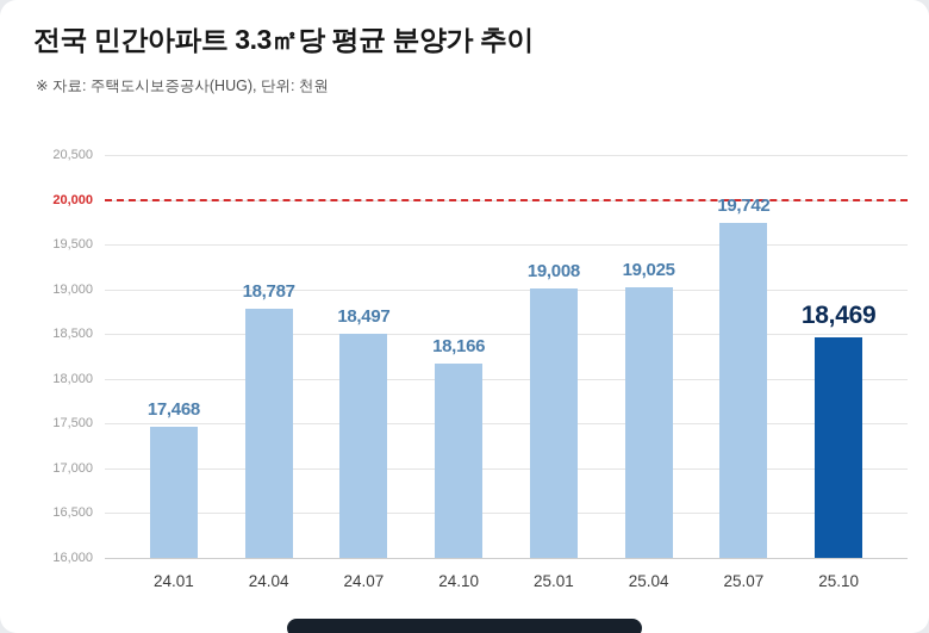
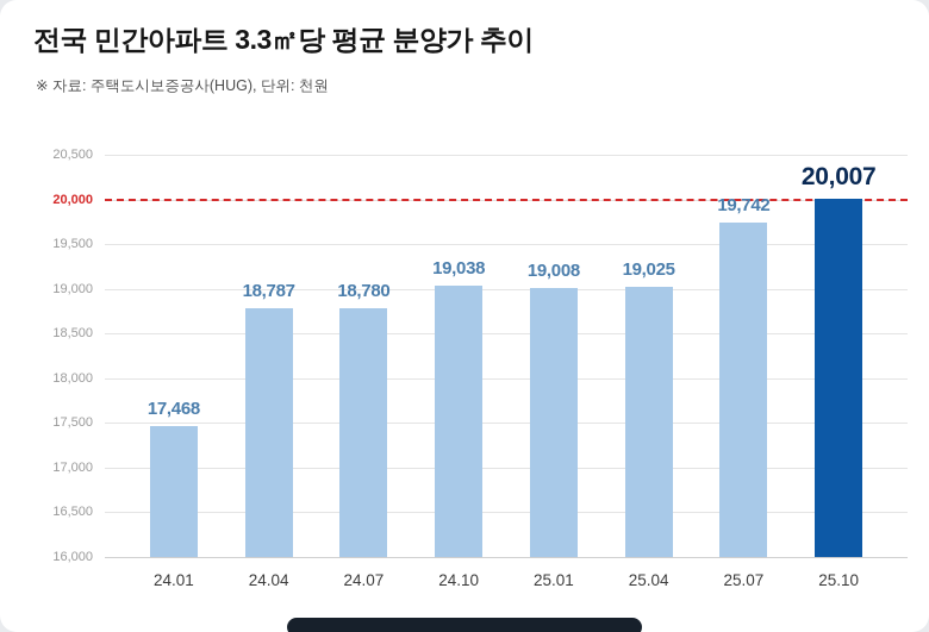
24.07: 18,497 -> 18,780
24.10: 18,166 -> 19,038
25.10: 18,469 -> 20,007
